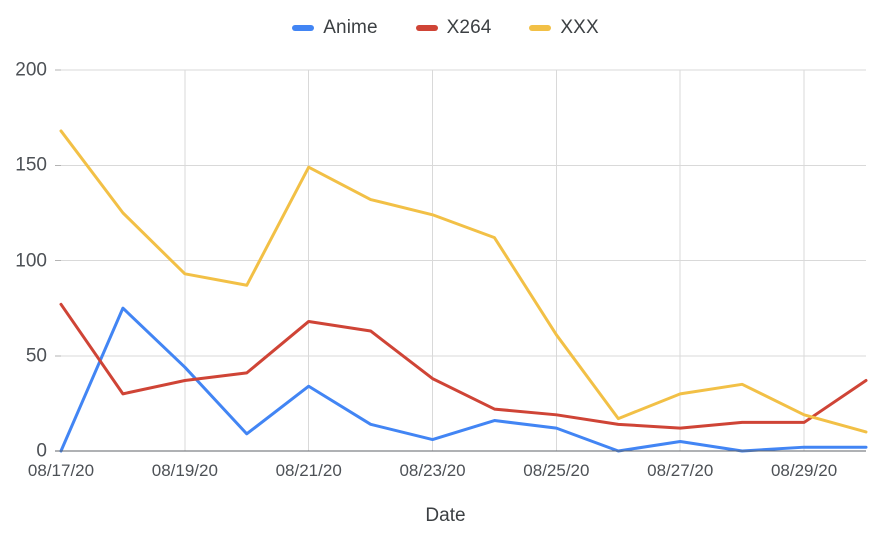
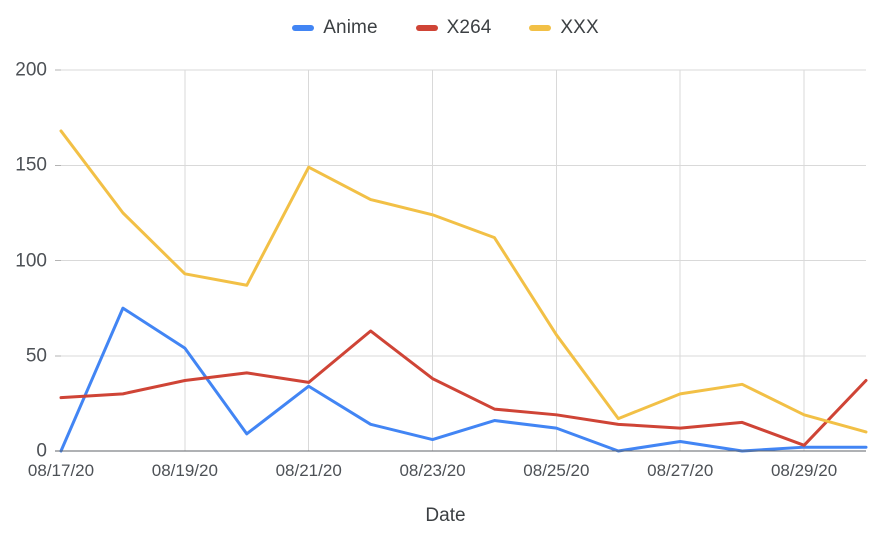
X264/08/17/20: 77 -> 28
Anime/08/19/20: 44 -> 54
X264/08/21/20: 68 -> 36
X264/08/29/20: 15 -> 3
